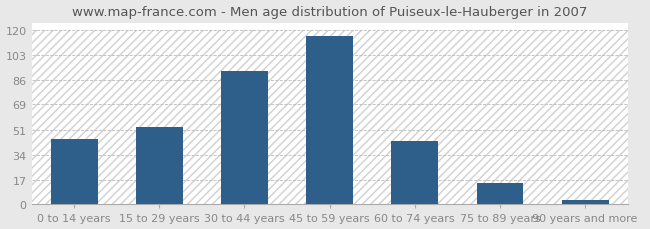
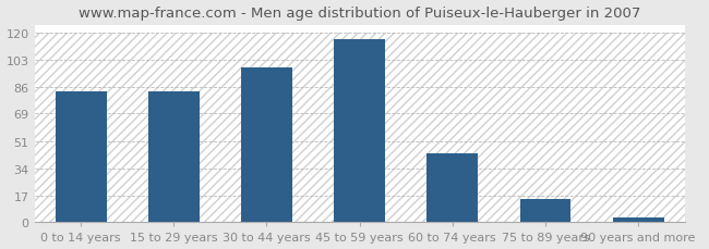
0 to 14 years: 45 -> 83
15 to 29 years: 53 -> 83
30 to 44 years: 92 -> 98
